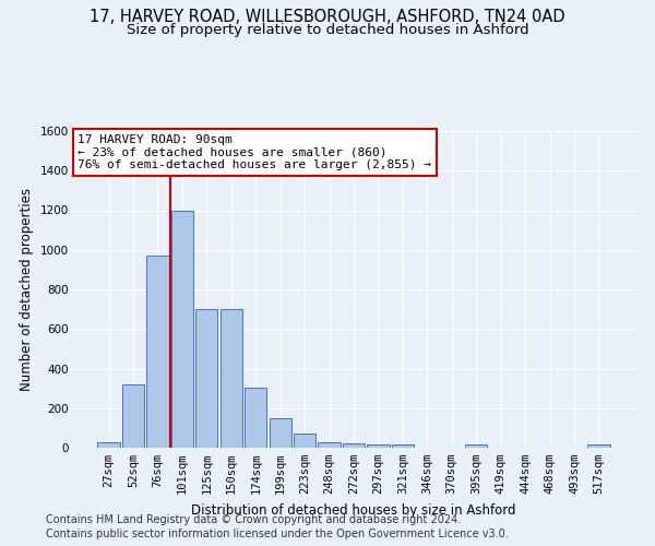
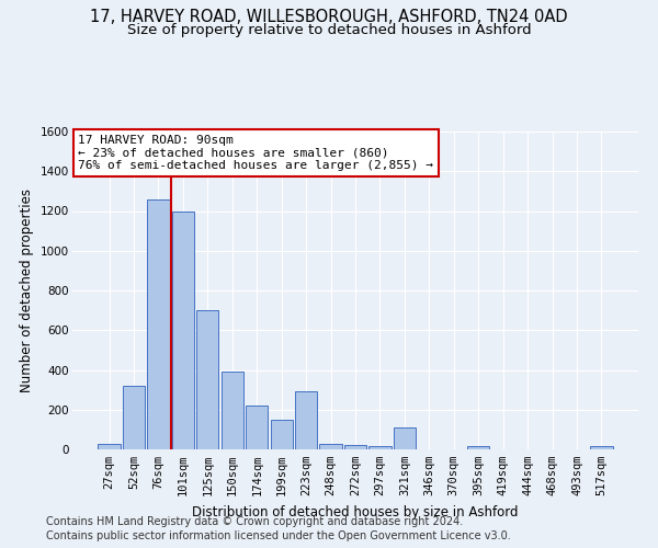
76sqm: 970 -> 1260
150sqm: 700 -> 390
174sqm: 300 -> 220
223sqm: 70 -> 290
321sqm: 20 -> 110
